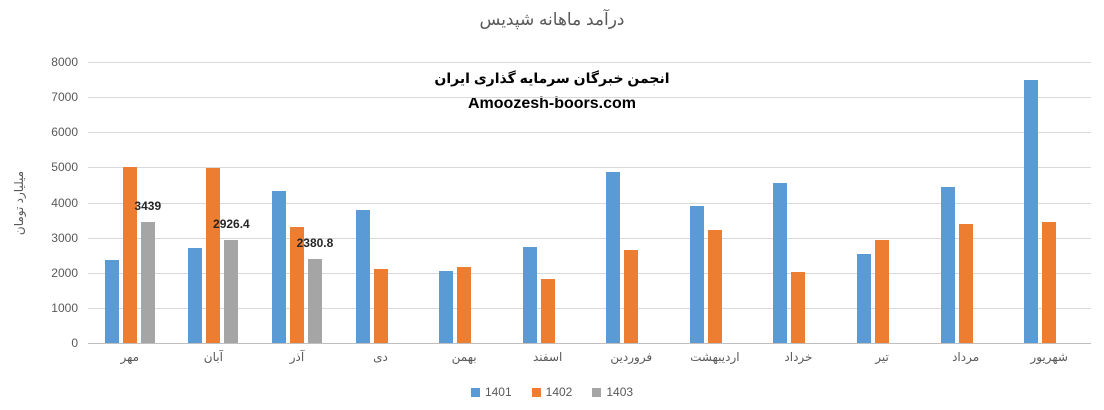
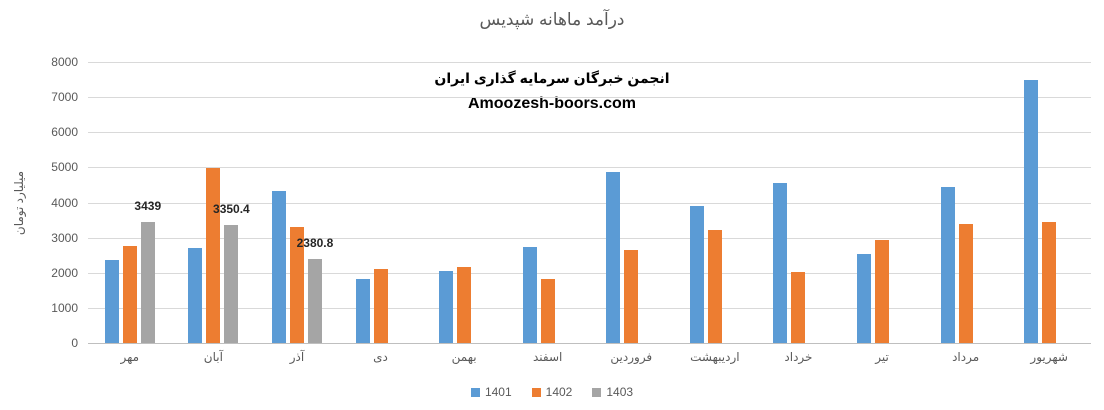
1402/مهر: 5000 -> 2800
1403/آبان: 2926.4 -> 3350.4
1401/دی: 3800 -> 1800
